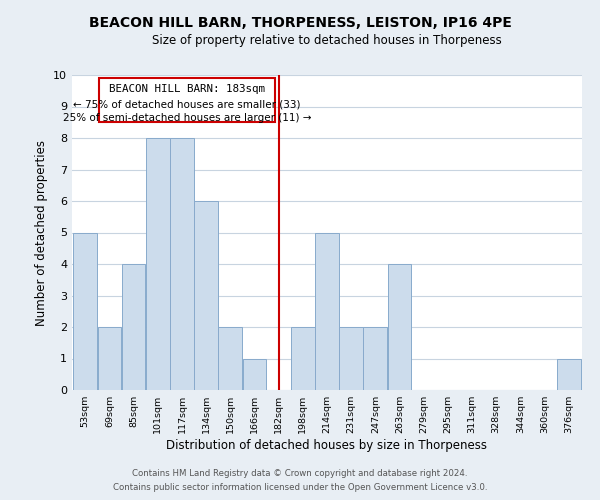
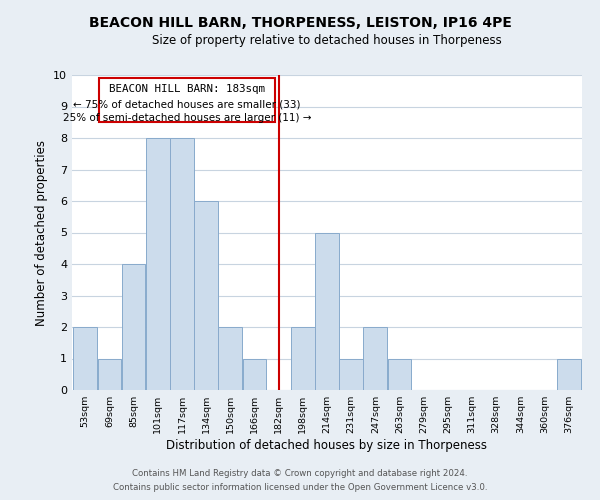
53sqm: 5 -> 2
69sqm: 2 -> 1
231sqm: 2 -> 1
263sqm: 4 -> 1
